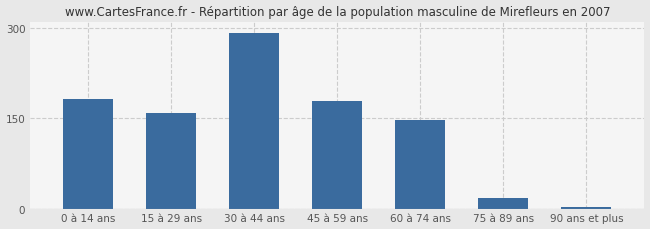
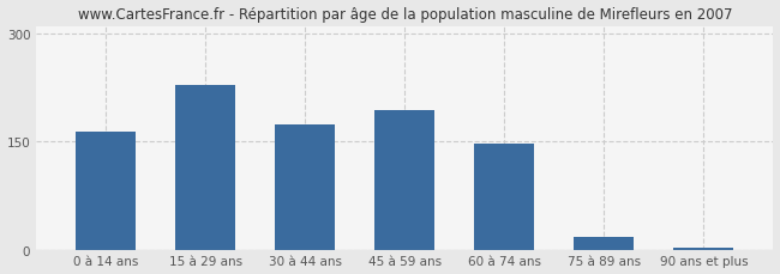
0 à 14 ans: 182 -> 164
15 à 29 ans: 158 -> 228
30 à 44 ans: 291 -> 174
45 à 59 ans: 178 -> 194
